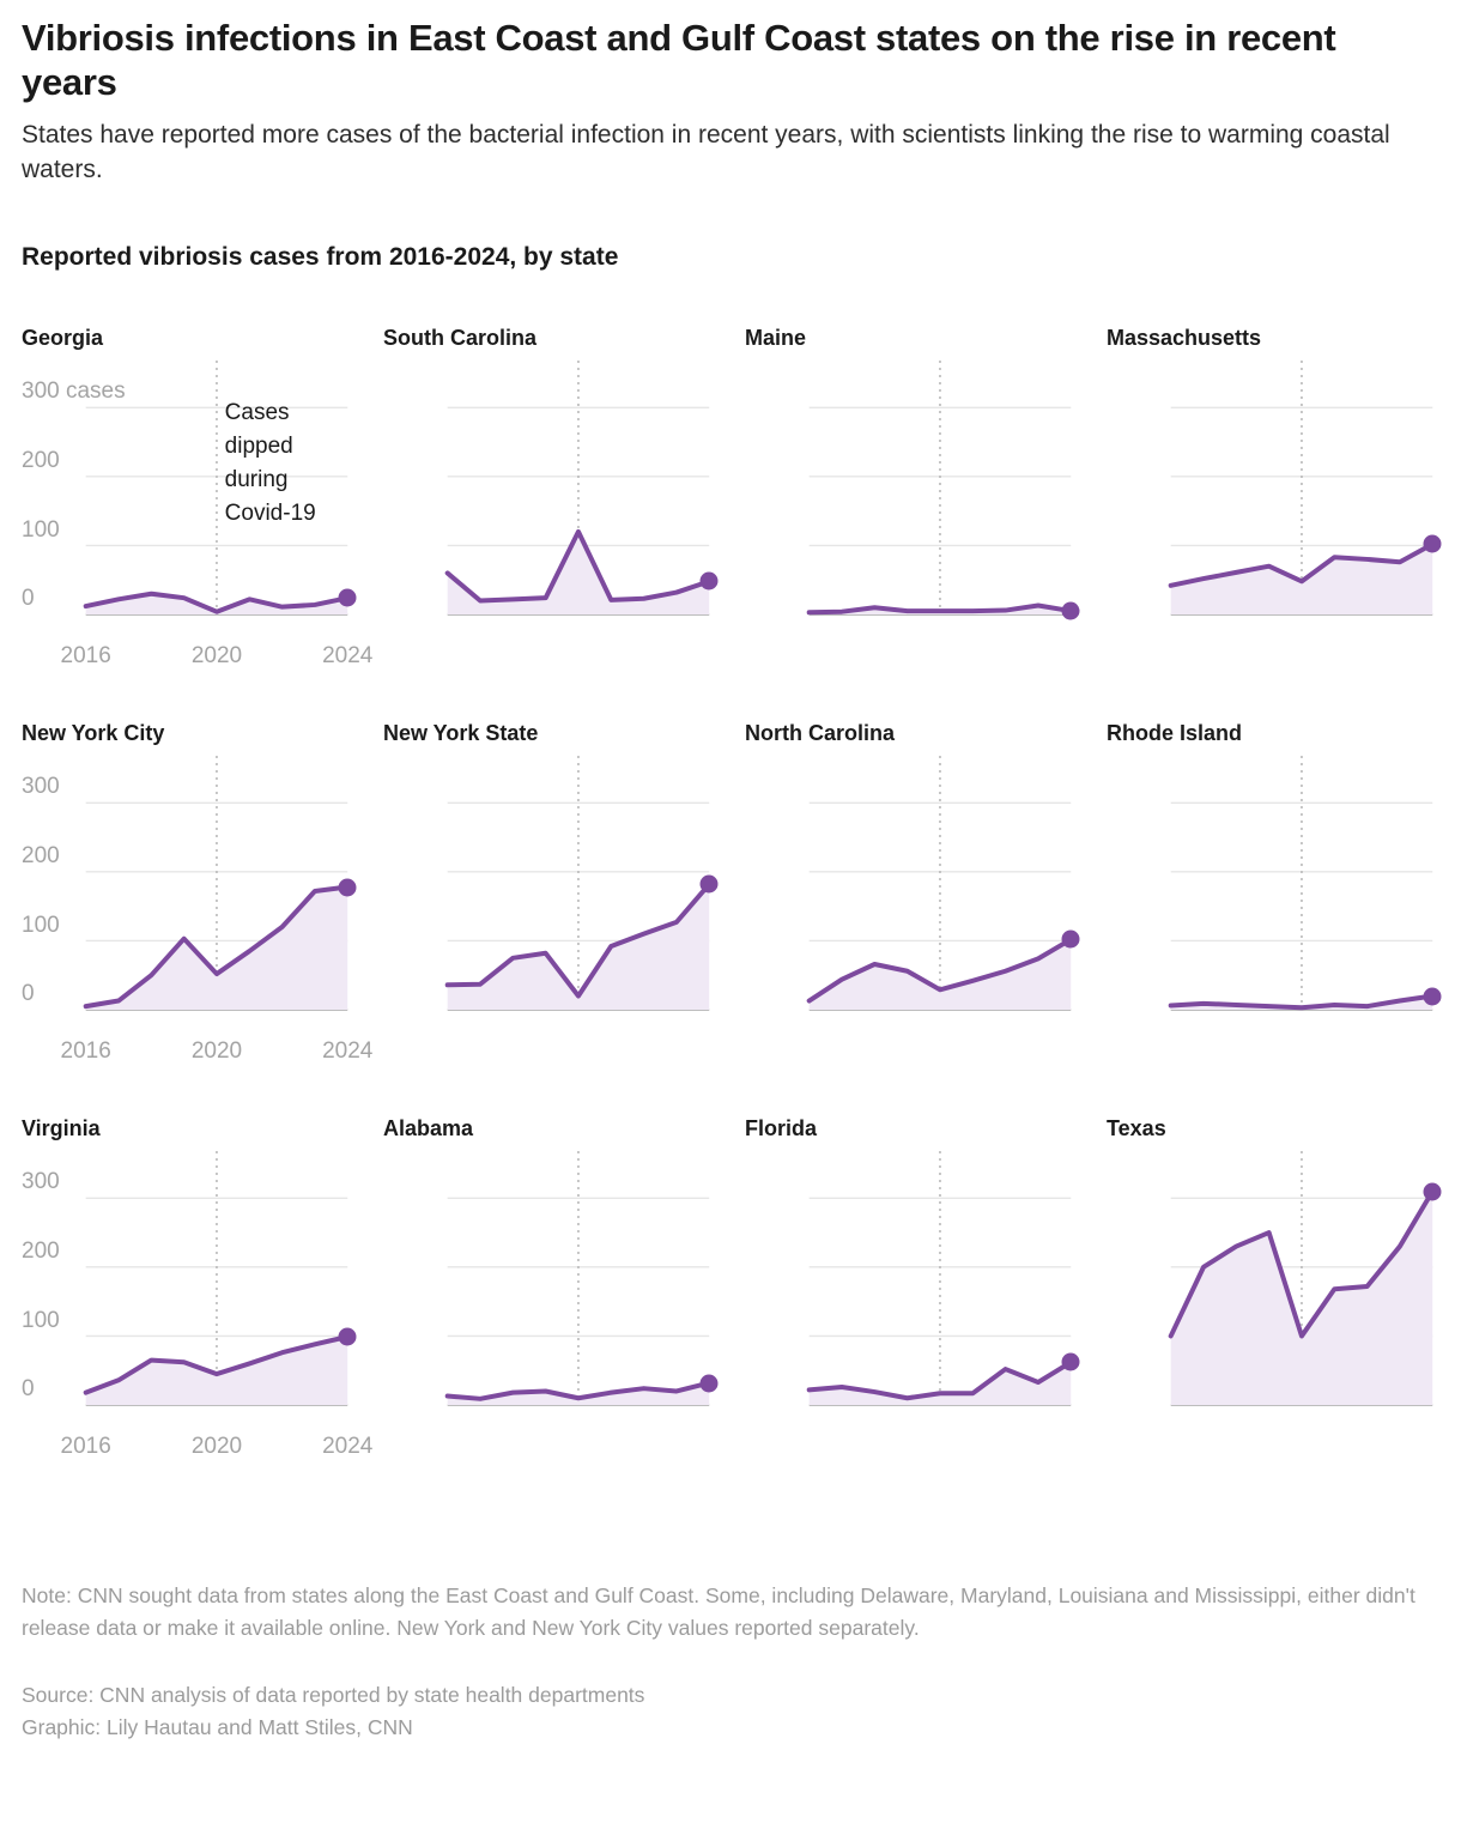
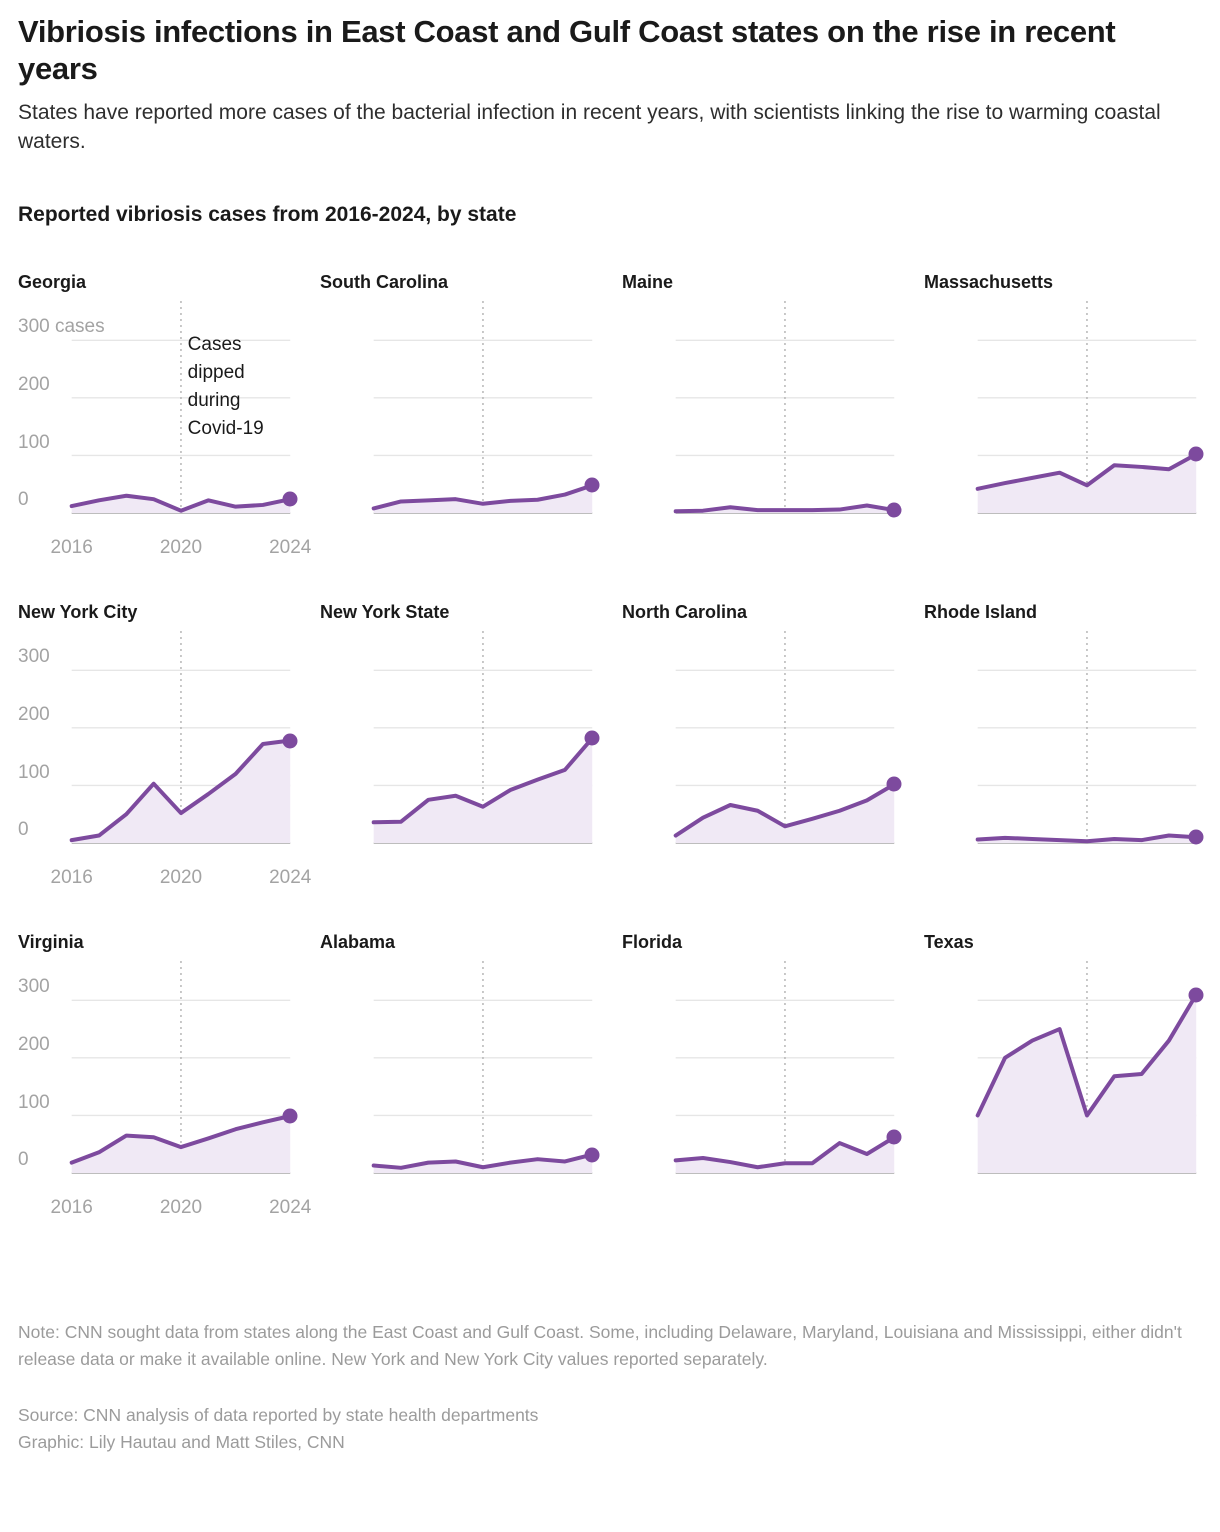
South Carolina/2016: 60 -> 10
South Carolina/2020: 120 -> 20
New York State/2020: 20 -> 60
Rhode Island/2024: 20 -> 10
